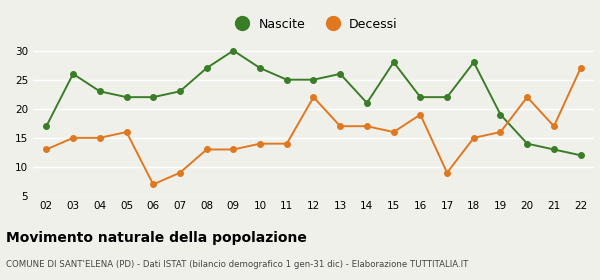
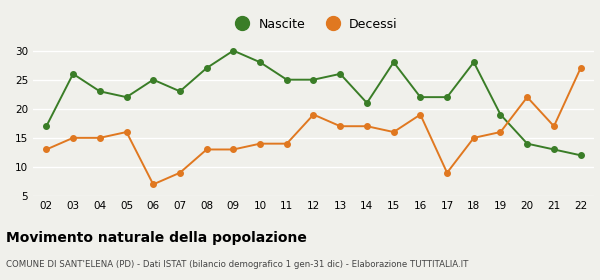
Nascite/06: 22 -> 25
Nascite/10: 27 -> 28
Decessi/12: 22 -> 19
